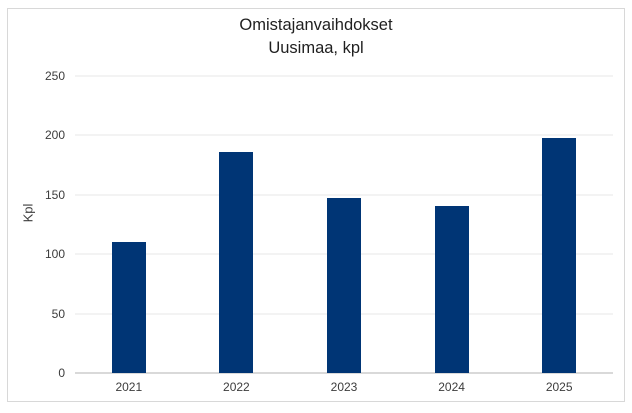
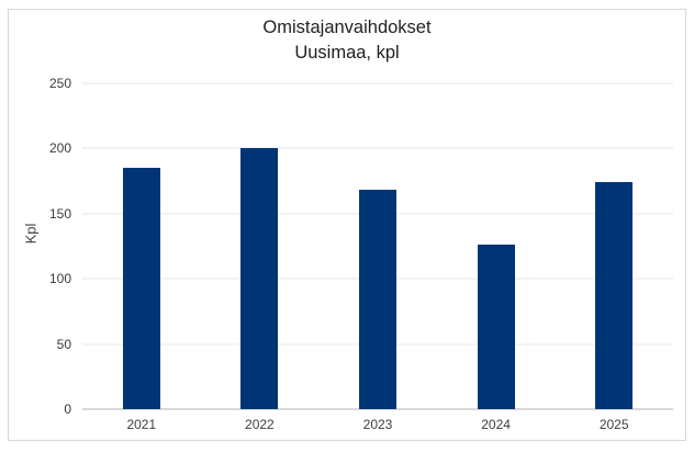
2021: 110 -> 185
2022: 186 -> 200
2023: 147 -> 168
2024: 141 -> 126
2025: 198 -> 174
